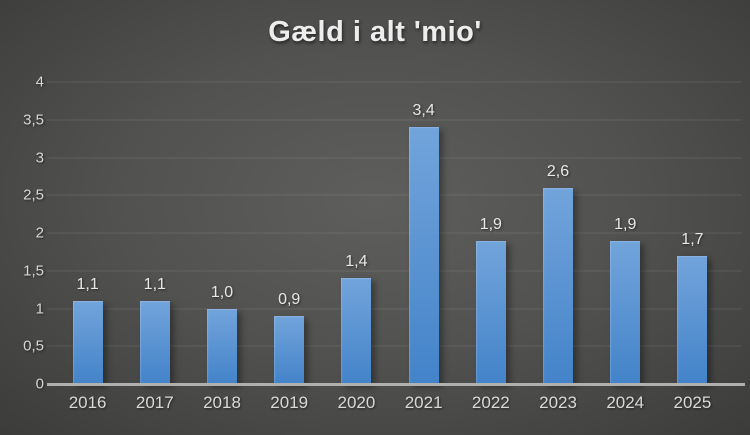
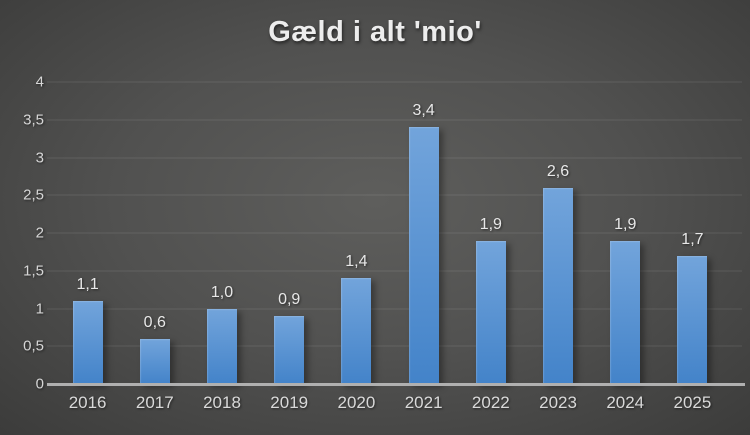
2017: 1,1 -> 0,6
